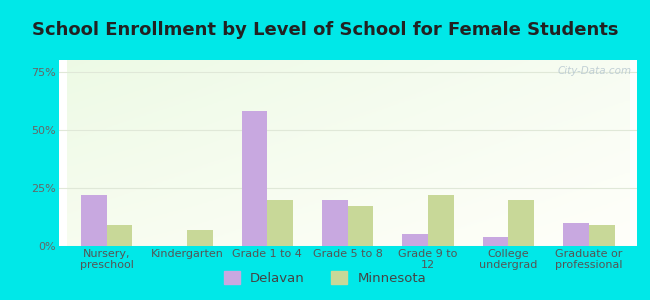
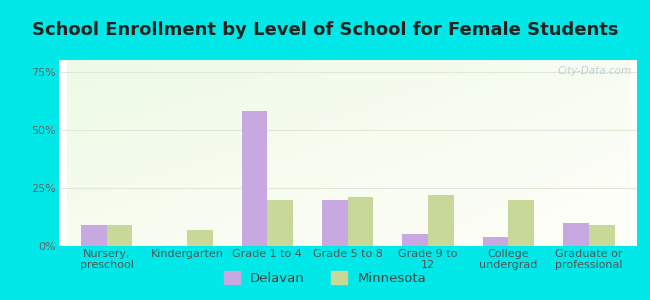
Delavan/Nursery, preschool: 22% -> 9%
Minnesota/Grade 5 to 8: 17% -> 21%
